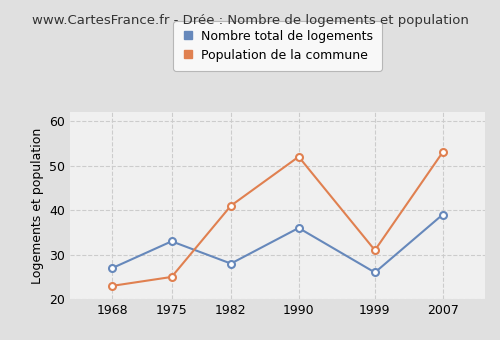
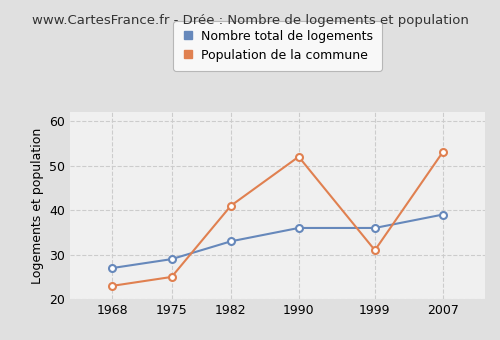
Nombre total de logements/1975: 33 -> 29
Nombre total de logements/1982: 28 -> 33
Nombre total de logements/1999: 26 -> 36
